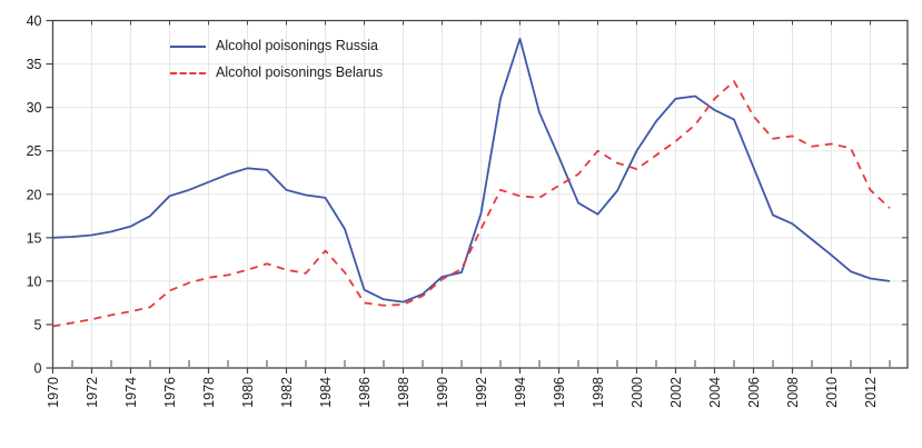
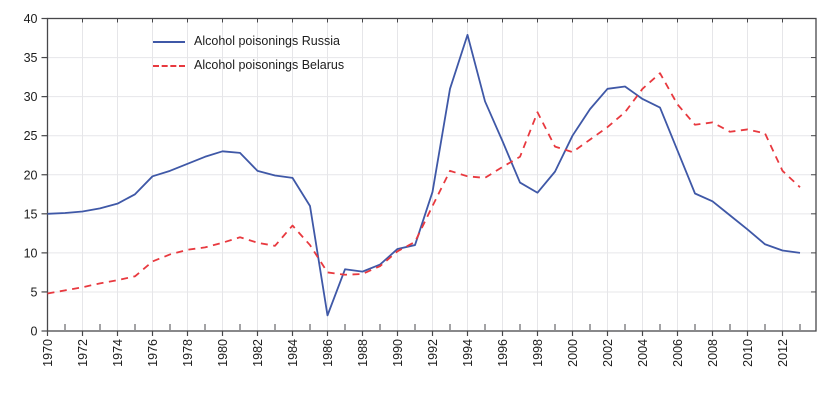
Alcohol poisonings Russia/1986: 9 -> 2
Alcohol poisonings Belarus/1998: 25 -> 28
